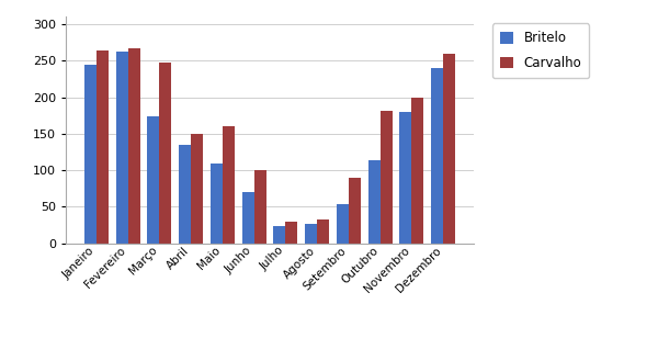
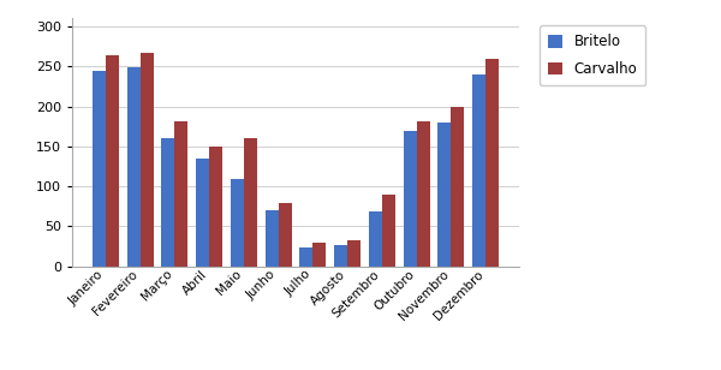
Britelo/Fevereiro: 262 -> 249
Britelo/Março: 174 -> 160
Carvalho/Março: 248 -> 181
Carvalho/Junho: 100 -> 80
Britelo/Setembro: 54 -> 69
Britelo/Outubro: 114 -> 170
